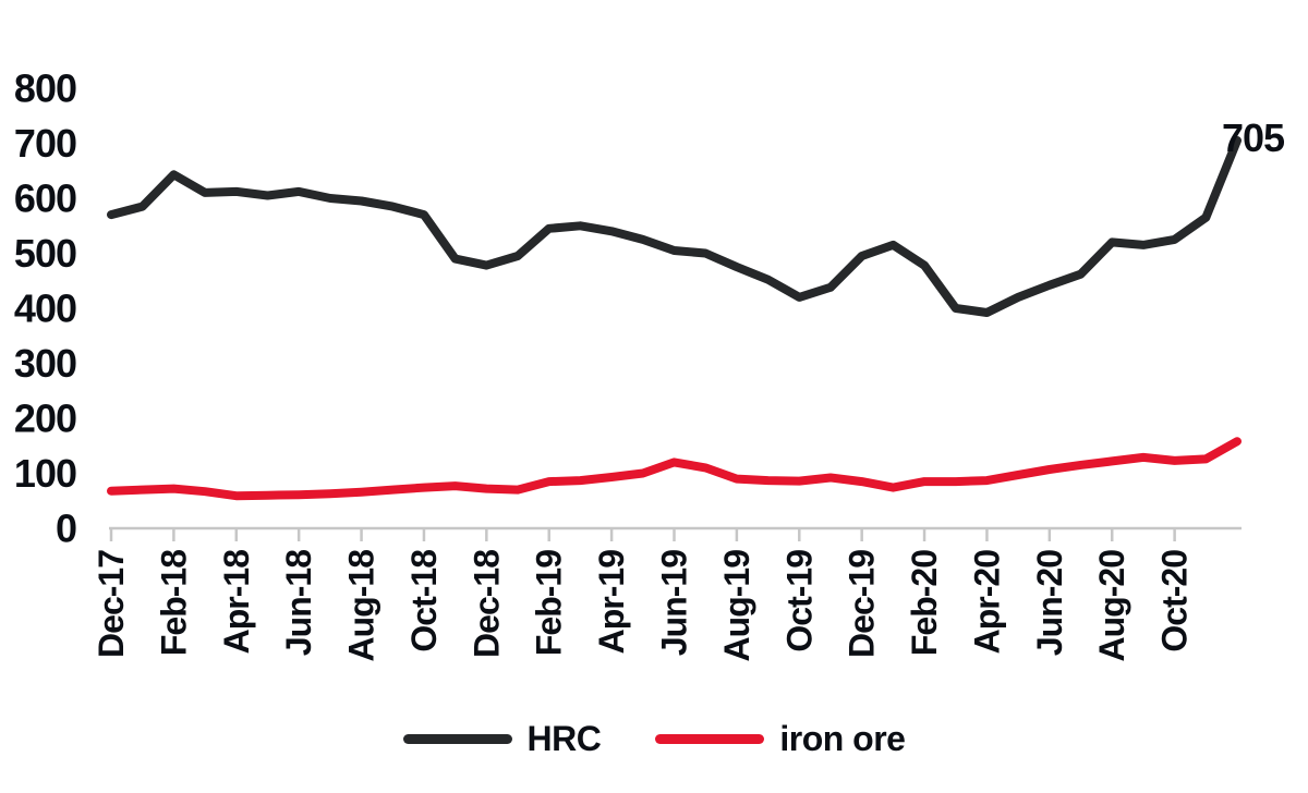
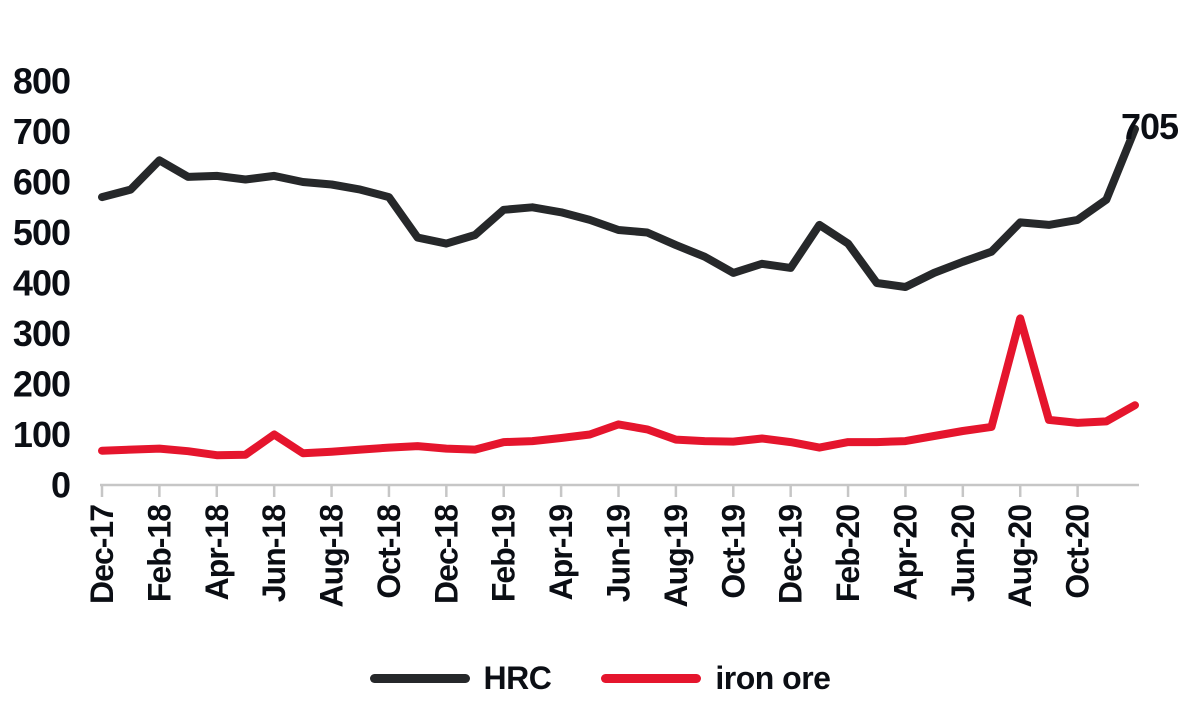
iron ore/Jun-18: 60 -> 100
HRC/Dec-19: 500 -> 430
iron ore/Aug-20: 120 -> 330
